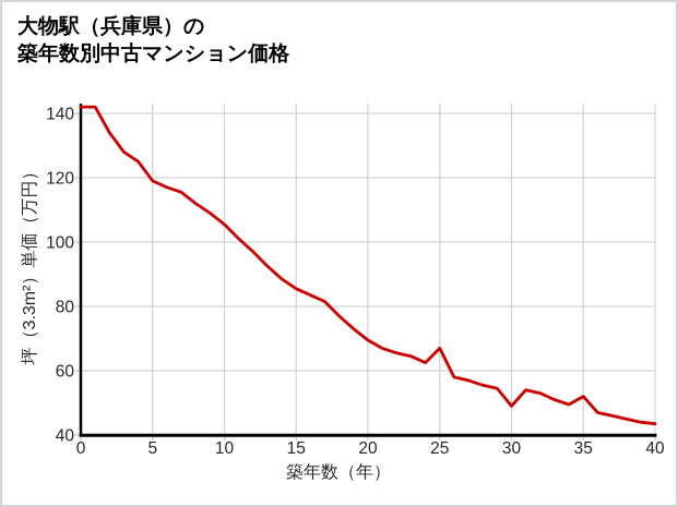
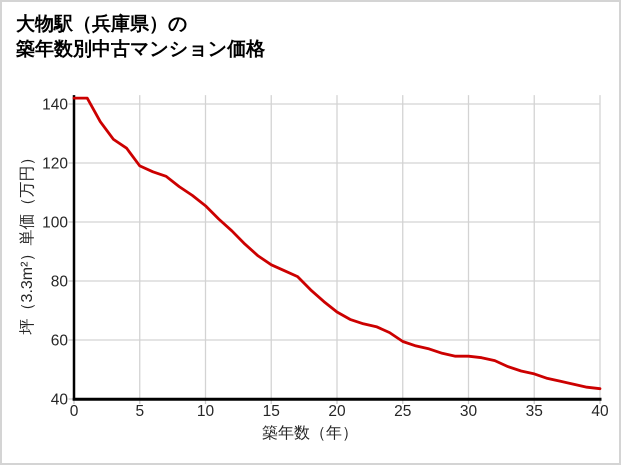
25: 67 -> 60
30: 49 -> 54
35: 52 -> 48
